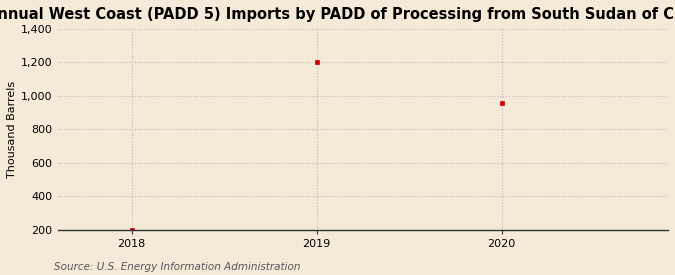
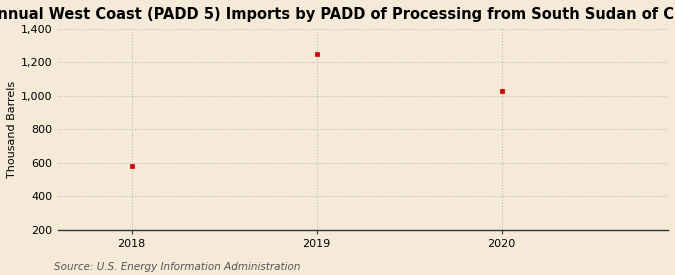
2018: 200 -> 580
2019: 1,200 -> 1,250
2020: 960 -> 1,030
